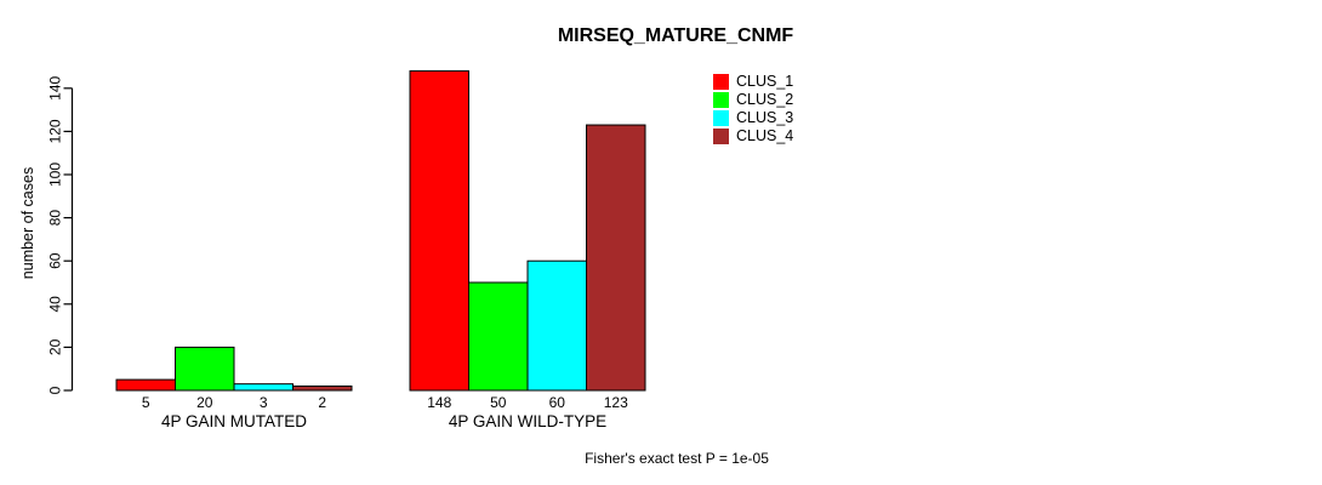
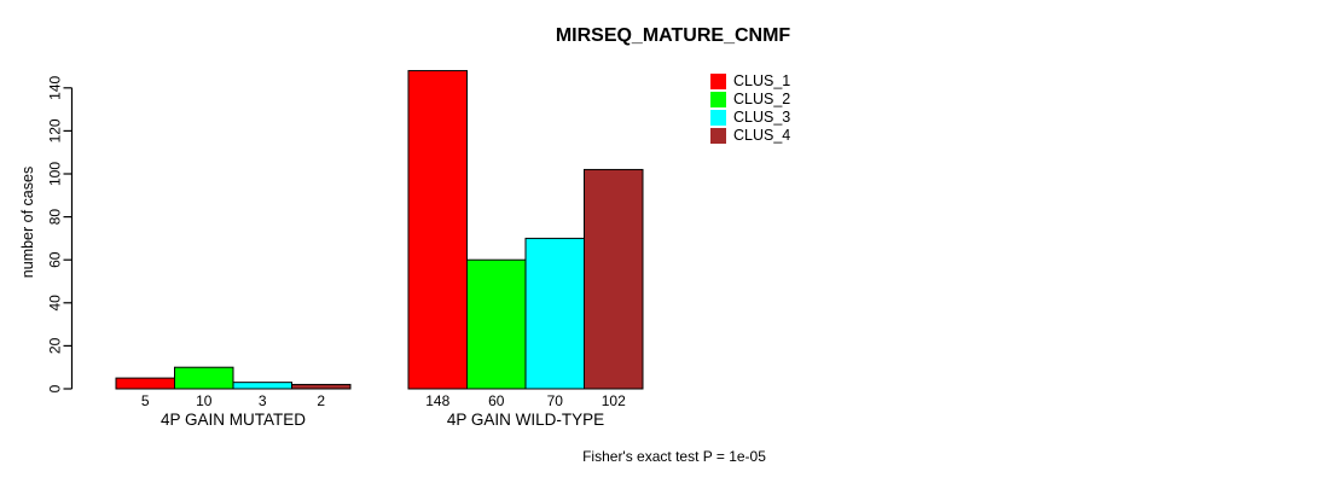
CLUS_2/4P GAIN MUTATED: 20 -> 10
CLUS_2/4P GAIN WILD-TYPE: 50 -> 60
CLUS_3/4P GAIN WILD-TYPE: 60 -> 70
CLUS_4/4P GAIN WILD-TYPE: 123 -> 102
